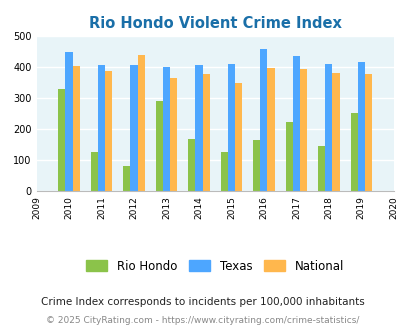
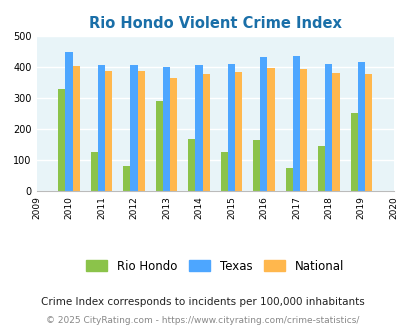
National/2012: 440 -> 388
National/2015: 350 -> 384
Texas/2016: 460 -> 434
Rio Hondo/2017: 225 -> 77
